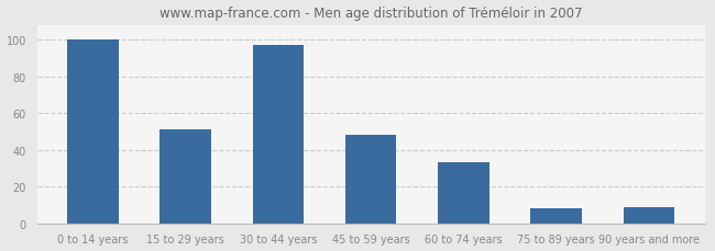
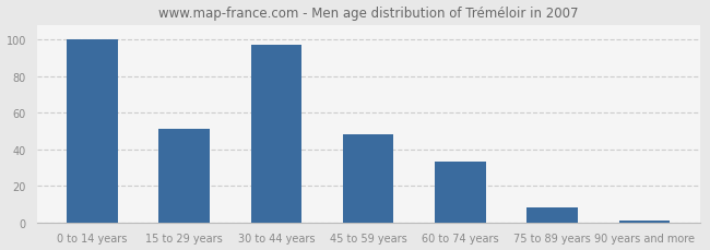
90 years and more: 9 -> 1
